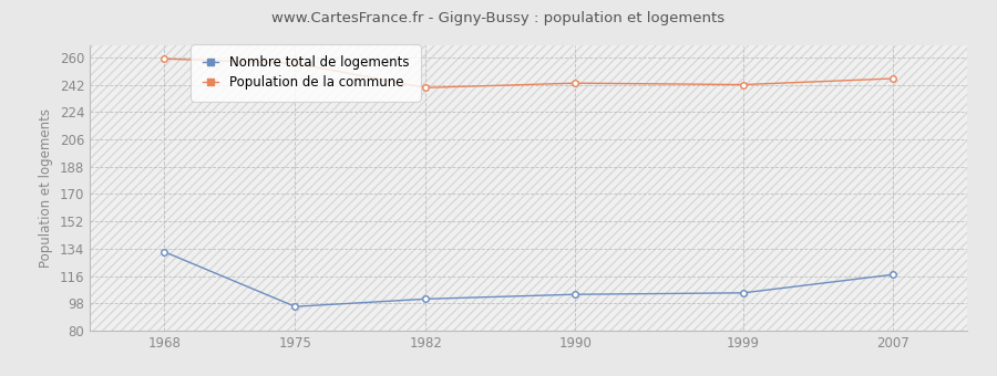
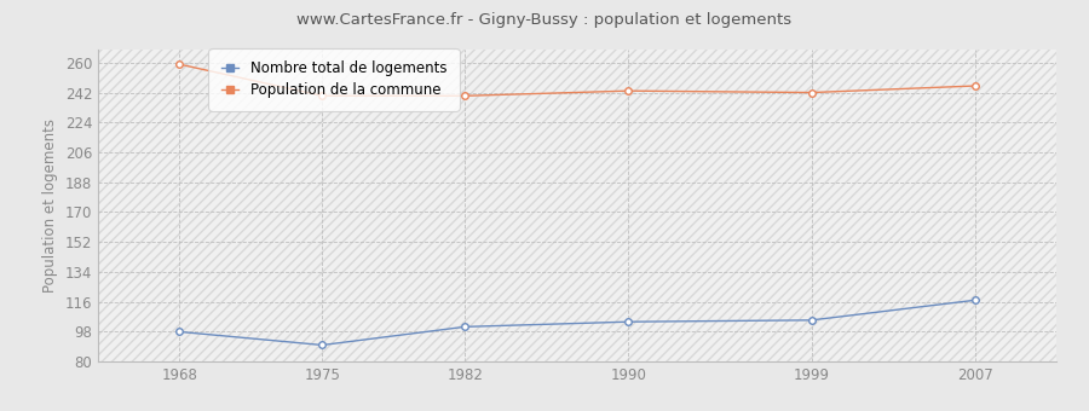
Nombre total de logements/1968: 132 -> 98
Nombre total de logements/1975: 96 -> 90
Population de la commune/1975: 256 -> 240
